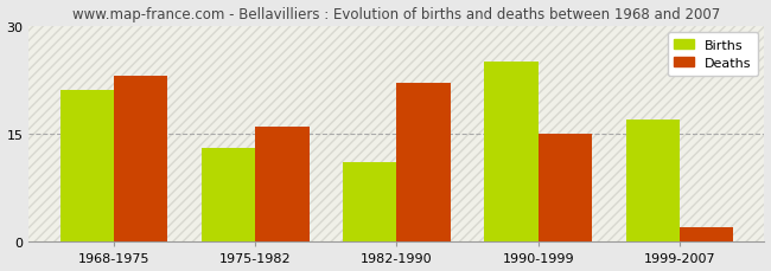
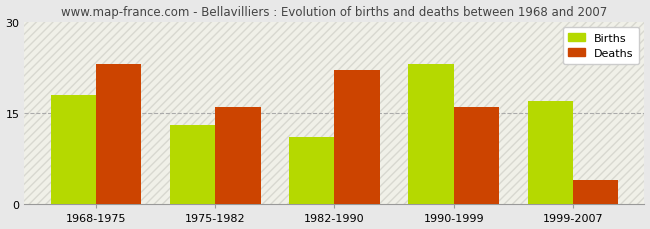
Births/1968-1975: 21 -> 18
Births/1990-1999: 25 -> 23
Deaths/1990-1999: 15 -> 16
Deaths/1999-2007: 2 -> 4
